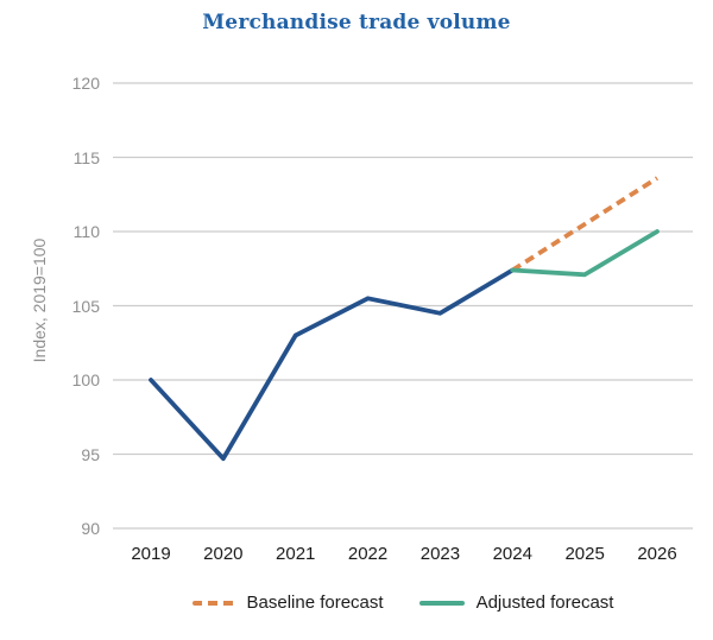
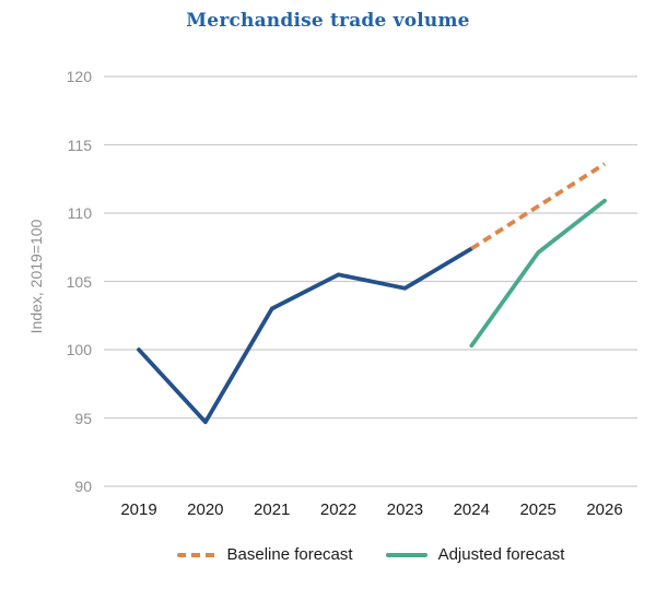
Adjusted forecast/2024: 107.4 -> 100.3
Adjusted forecast/2026: 110.0 -> 110.9
